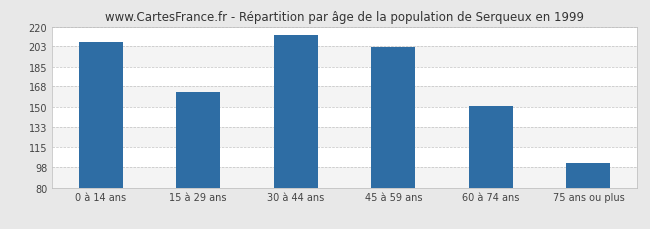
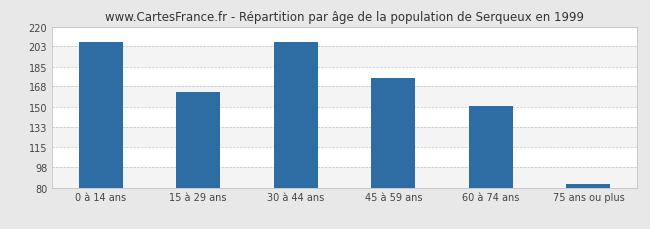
30 à 44 ans: 213 -> 207
45 à 59 ans: 202 -> 175
75 ans ou plus: 101 -> 83
